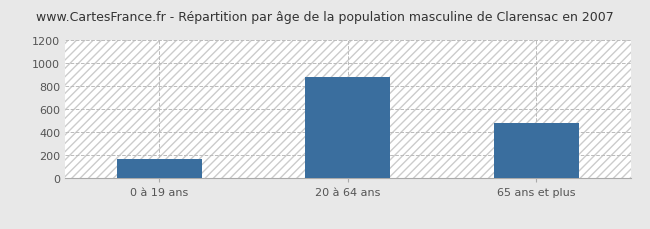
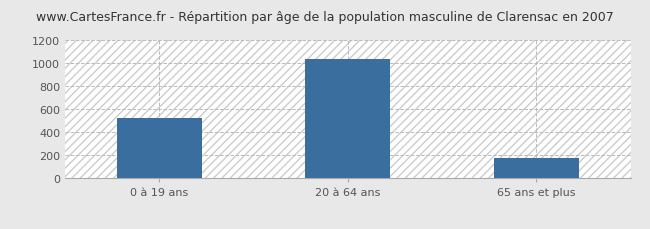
0 à 19 ans: 170 -> 520
20 à 64 ans: 880 -> 1040
65 ans et plus: 480 -> 180
